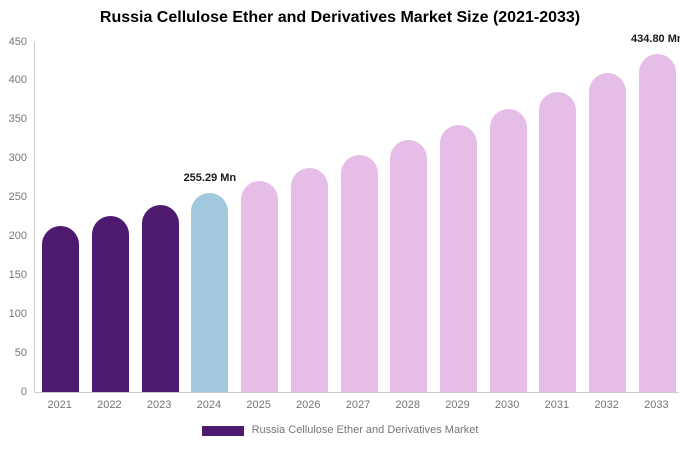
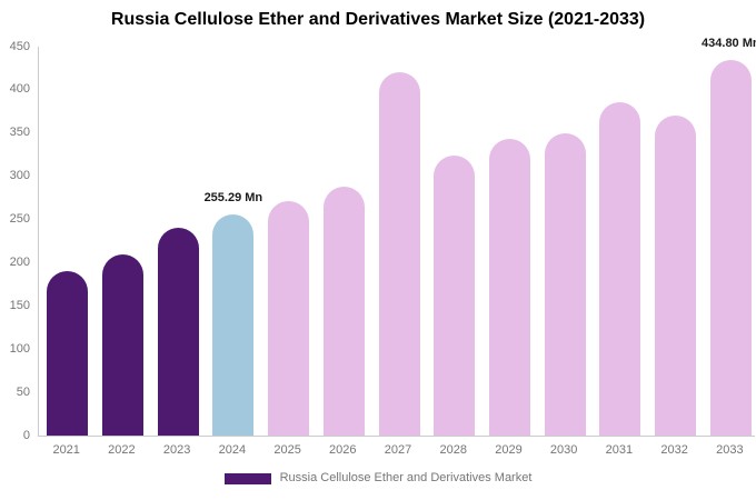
2021: 210 -> 190
2022: 230 -> 210
2027: 300 -> 420
2030: 360 -> 350
2032: 410 -> 370
